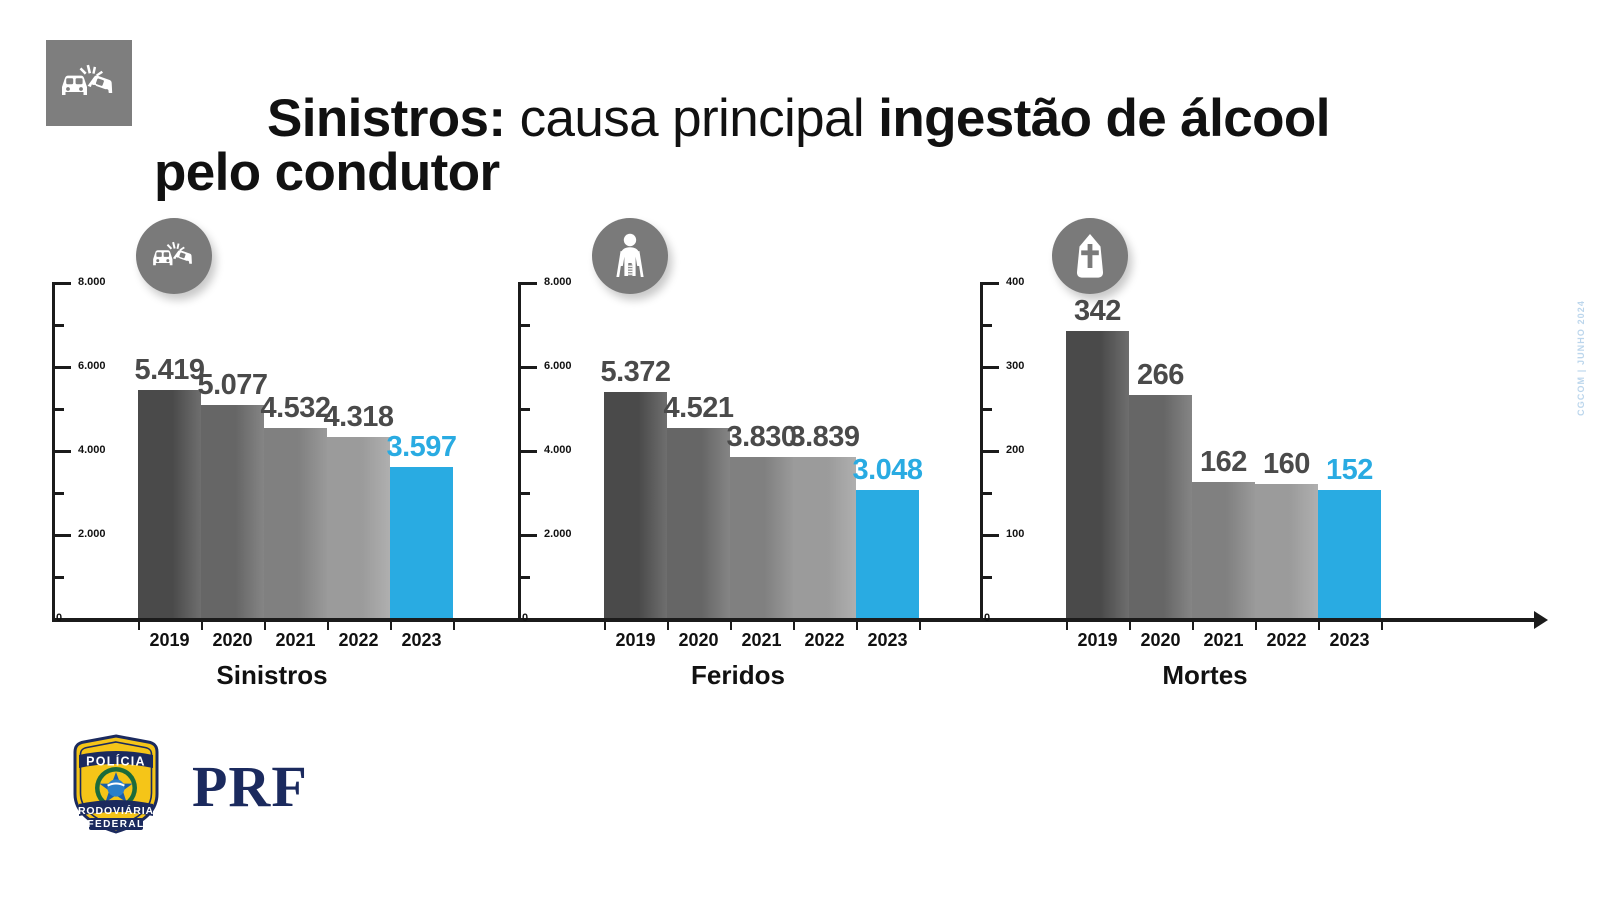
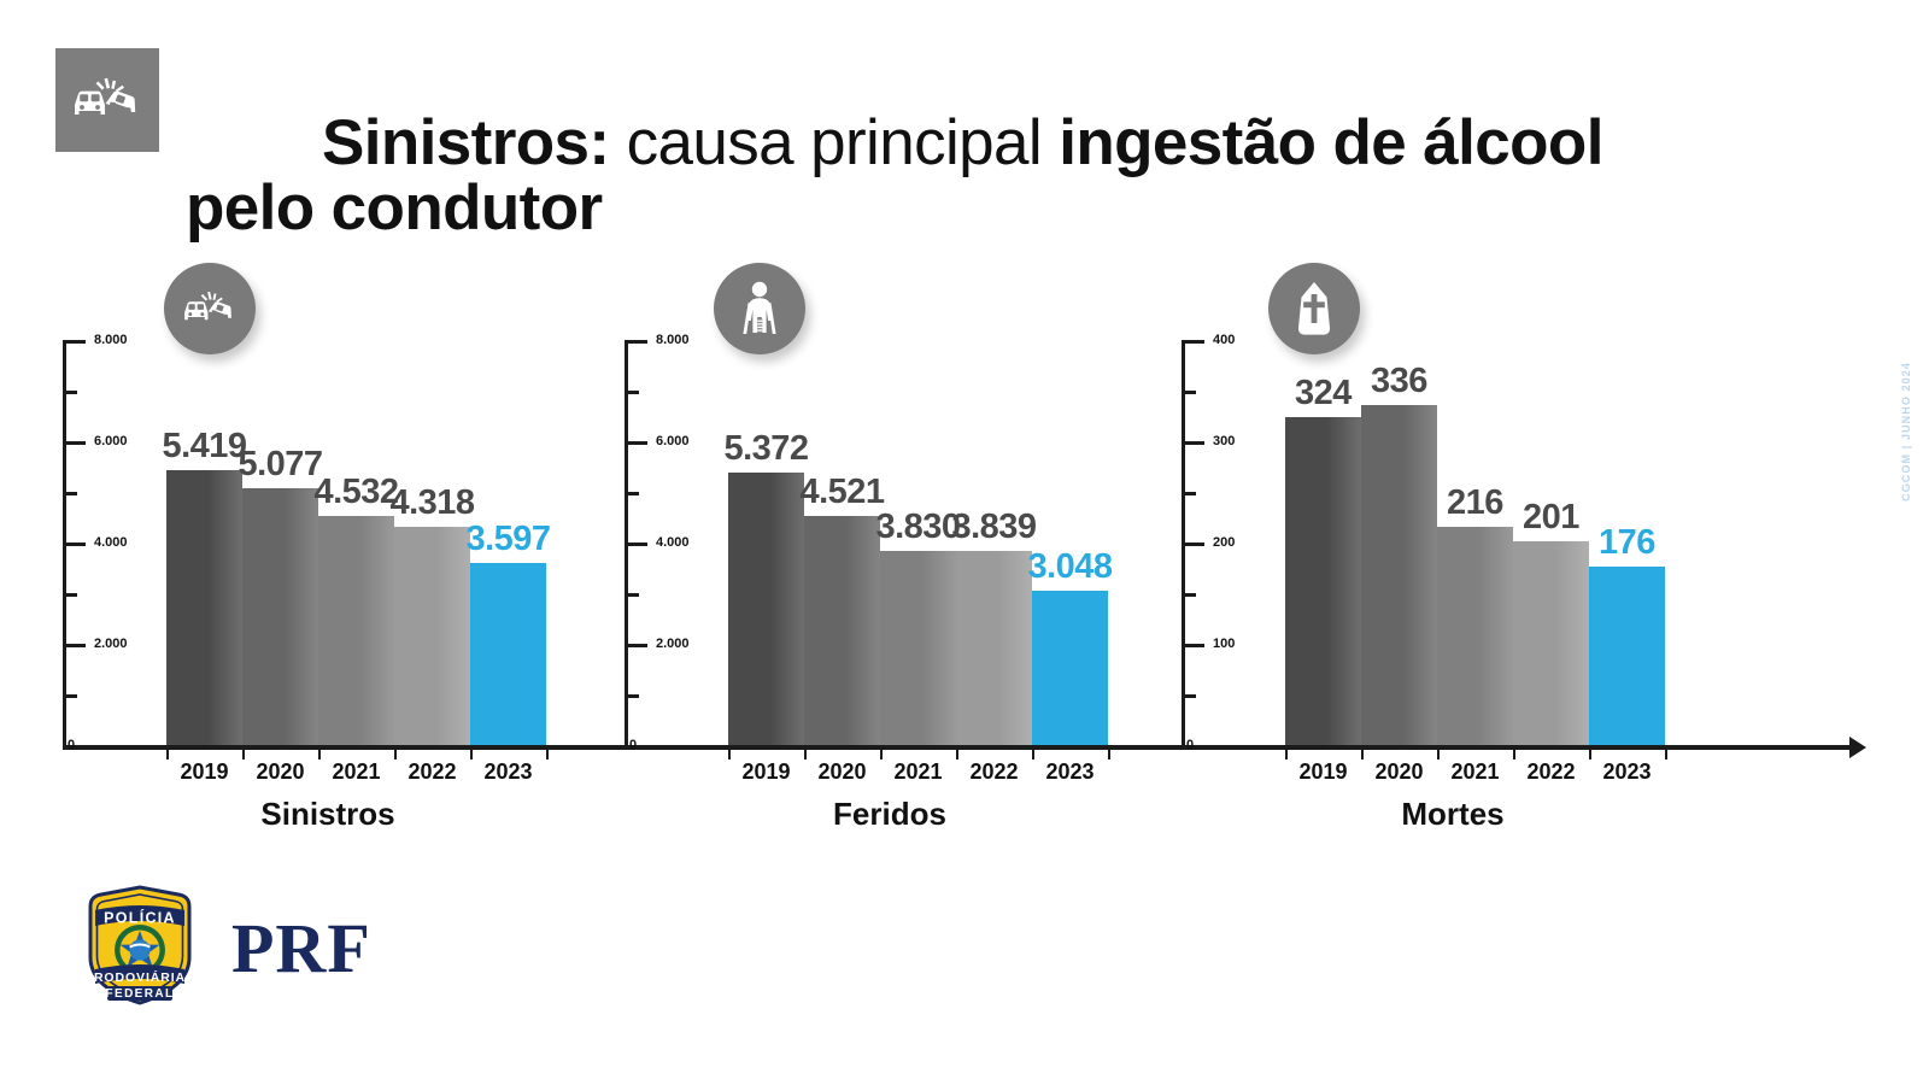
Mortes/2019: 342 -> 324
Mortes/2020: 266 -> 336
Mortes/2021: 162 -> 216
Mortes/2022: 160 -> 201
Mortes/2023: 152 -> 176
